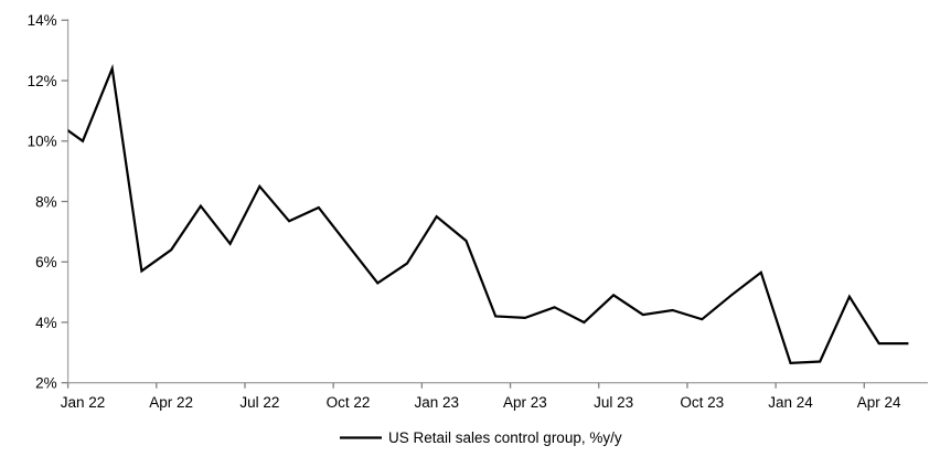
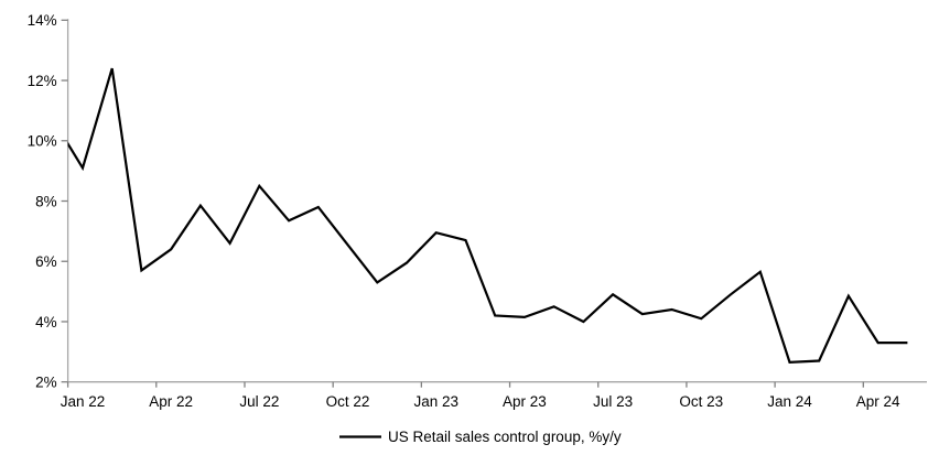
Jan 22: 10.0% -> 9.1%
Jan 23: 7.5% -> 7.0%
